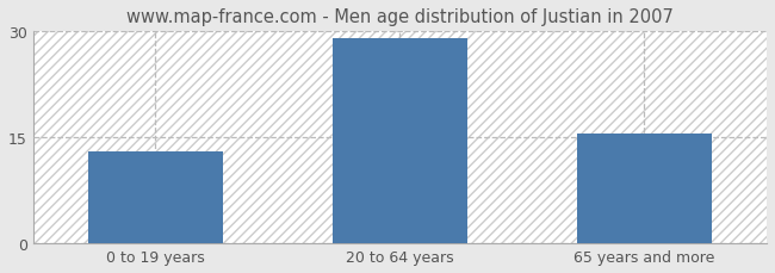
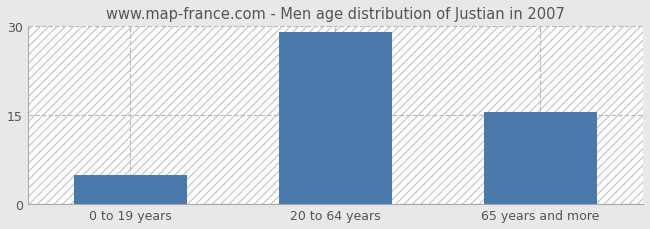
0 to 19 years: 13.0 -> 5.0
